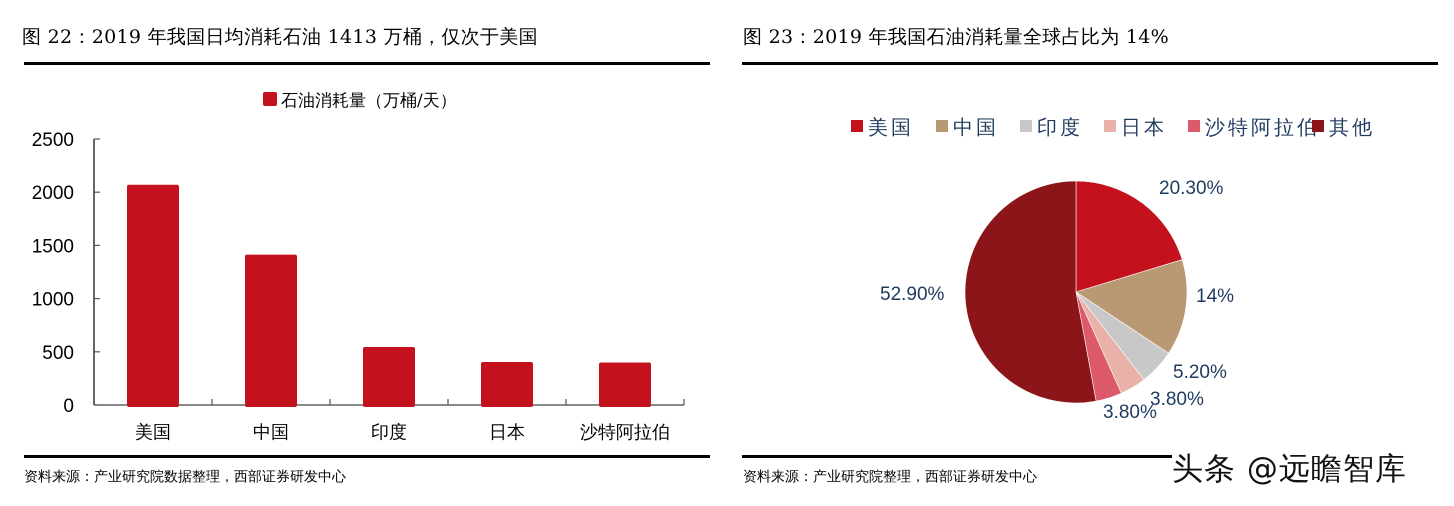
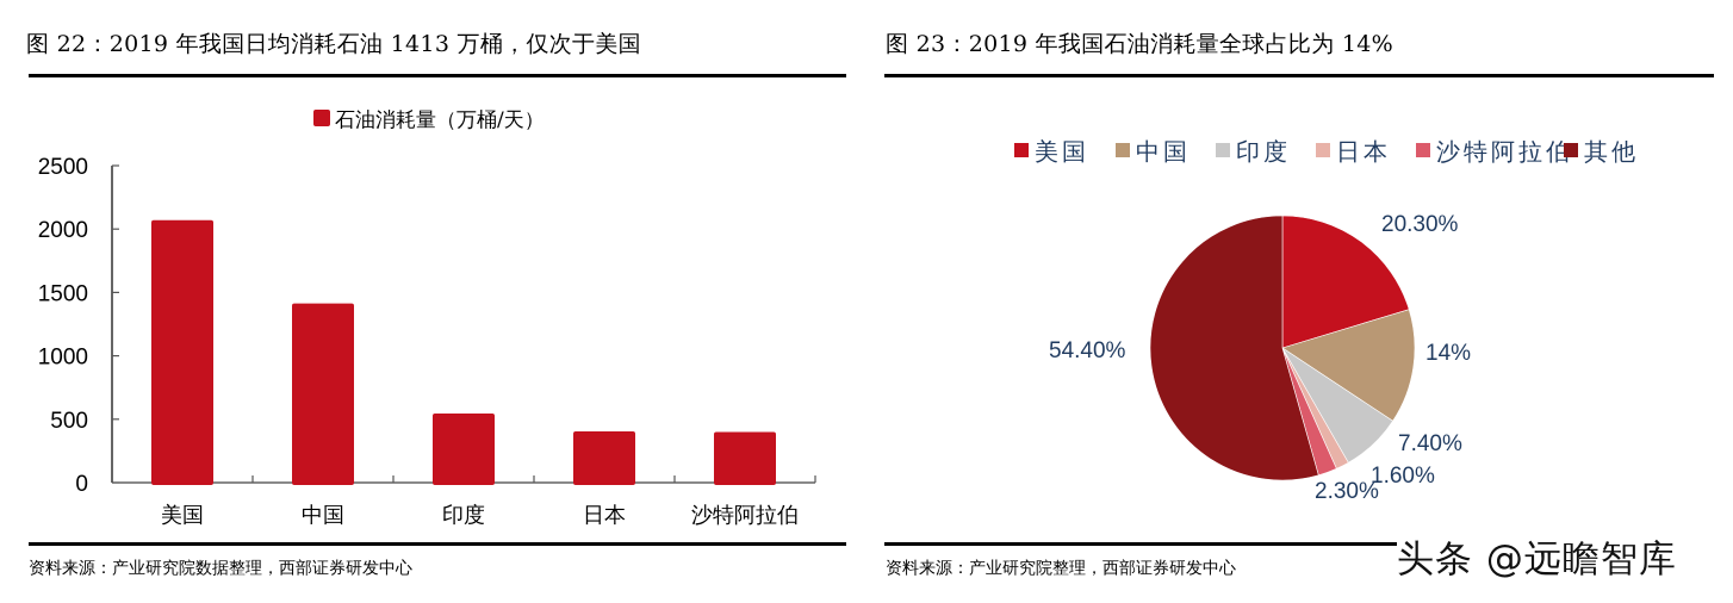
图 23：2019 年我国石油消耗量全球占比为 14%/印度: 5.20% -> 7.40%
图 23：2019 年我国石油消耗量全球占比为 14%/日本: 3.80% -> 1.60%
图 23：2019 年我国石油消耗量全球占比为 14%/沙特阿拉伯: 3.80% -> 2.30%
图 23：2019 年我国石油消耗量全球占比为 14%/其他: 52.90% -> 54.40%
